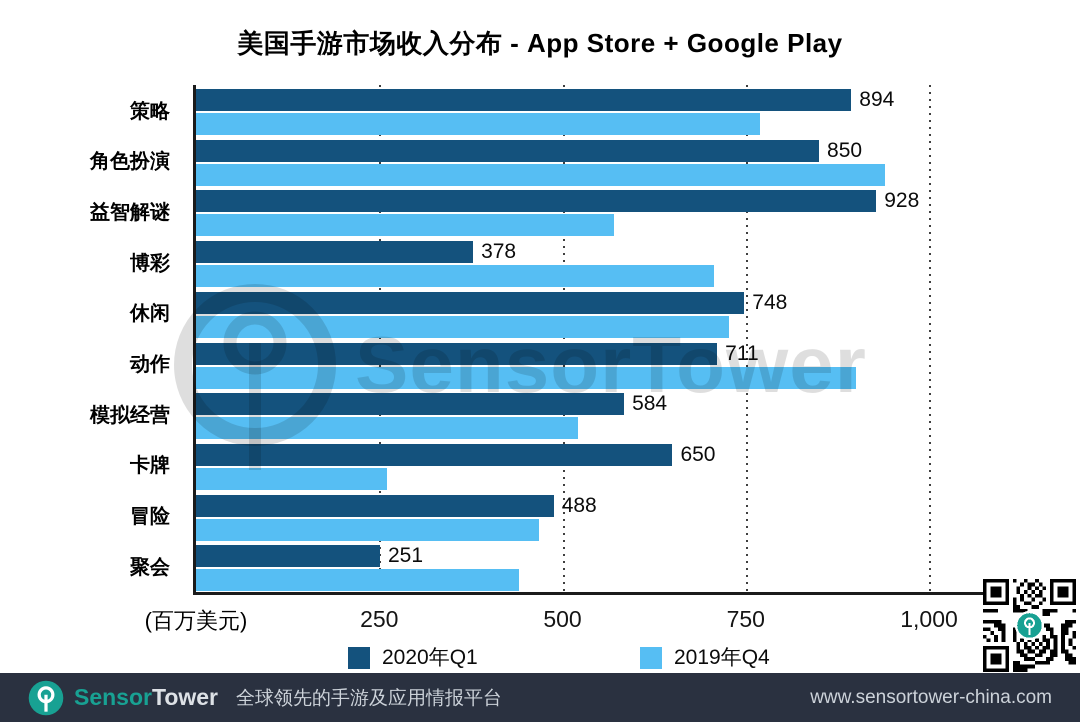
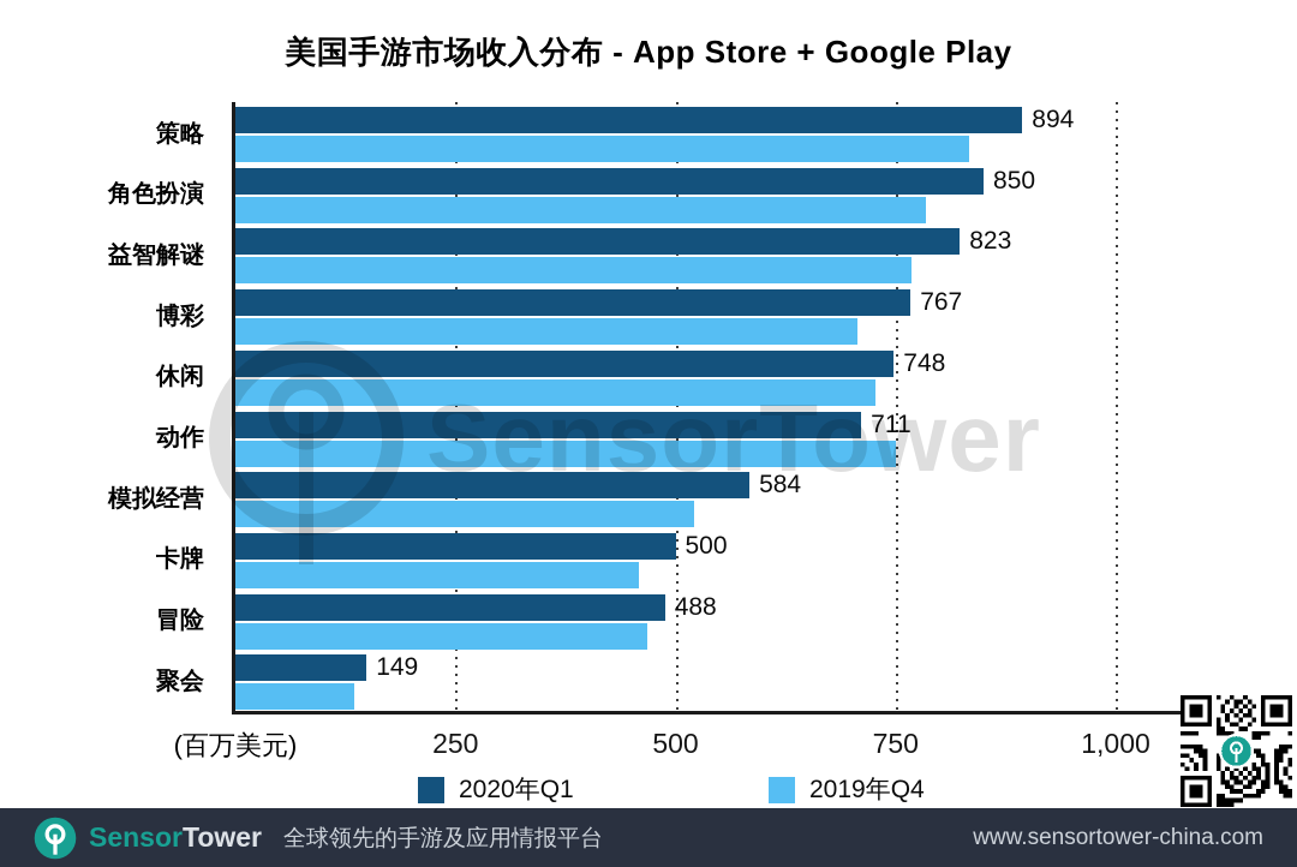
2019年Q4/策略: 770 -> 830
2019年Q4/角色扮演: 940 -> 780
2020年Q1/益智解谜: 928 -> 823
2019年Q4/益智解谜: 570 -> 770
2020年Q1/博彩: 378 -> 767
2019年Q4/动作: 900 -> 750
2020年Q1/卡牌: 650 -> 500
2019年Q4/卡牌: 260 -> 460
2020年Q1/聚会: 251 -> 149
2019年Q4/聚会: 440 -> 140
